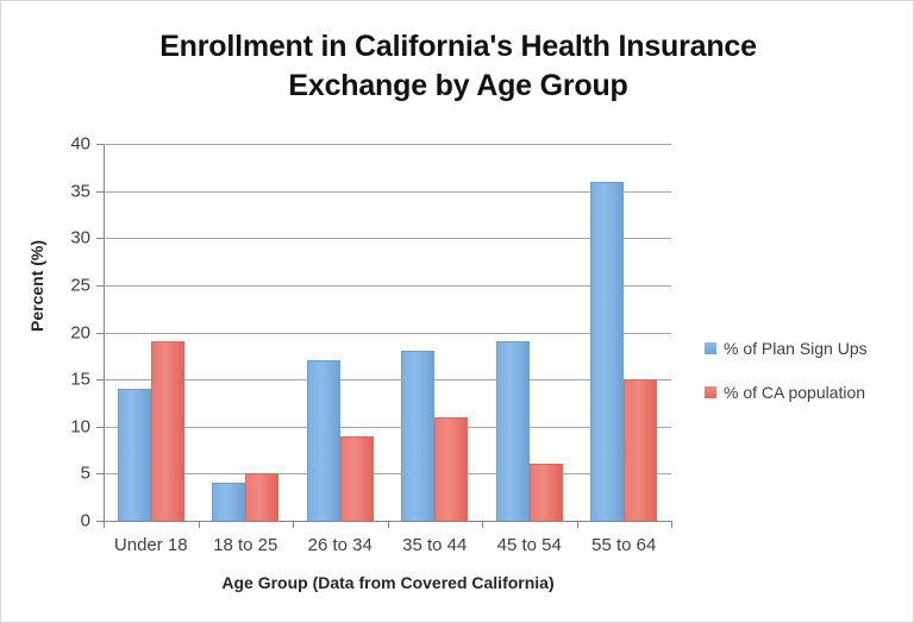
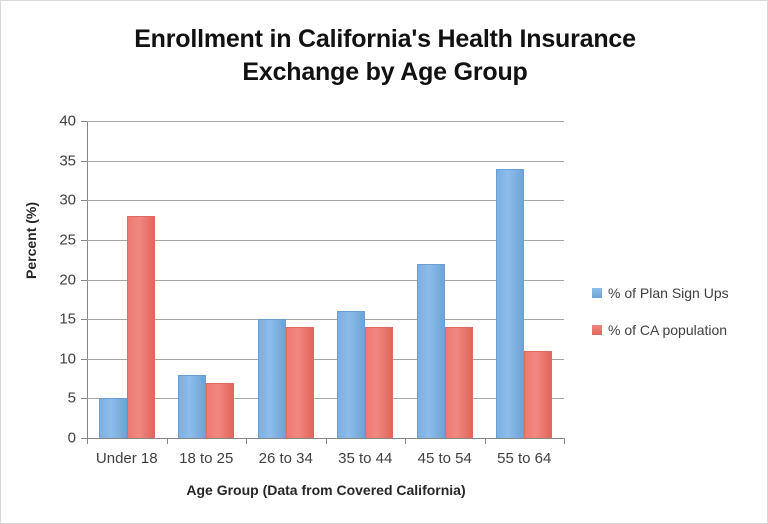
% of Plan Sign Ups/Under 18: 14 -> 5
% of CA population/Under 18: 19 -> 28
% of Plan Sign Ups/18 to 25: 4 -> 8
% of CA population/18 to 25: 5 -> 7
% of Plan Sign Ups/26 to 34: 17 -> 15
% of CA population/26 to 34: 9 -> 14
% of Plan Sign Ups/35 to 44: 18 -> 16
% of CA population/35 to 44: 11 -> 14
% of Plan Sign Ups/45 to 54: 19 -> 22
% of CA population/45 to 54: 6 -> 14
% of Plan Sign Ups/55 to 64: 36 -> 34
% of CA population/55 to 64: 15 -> 11
